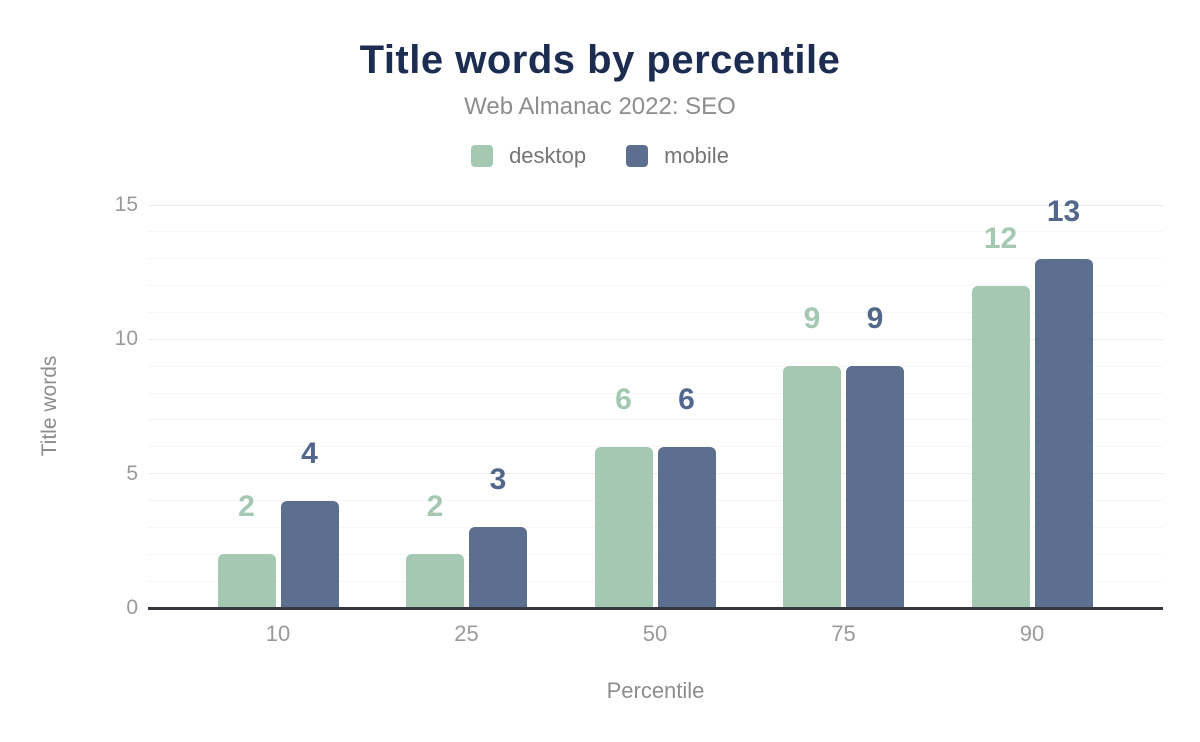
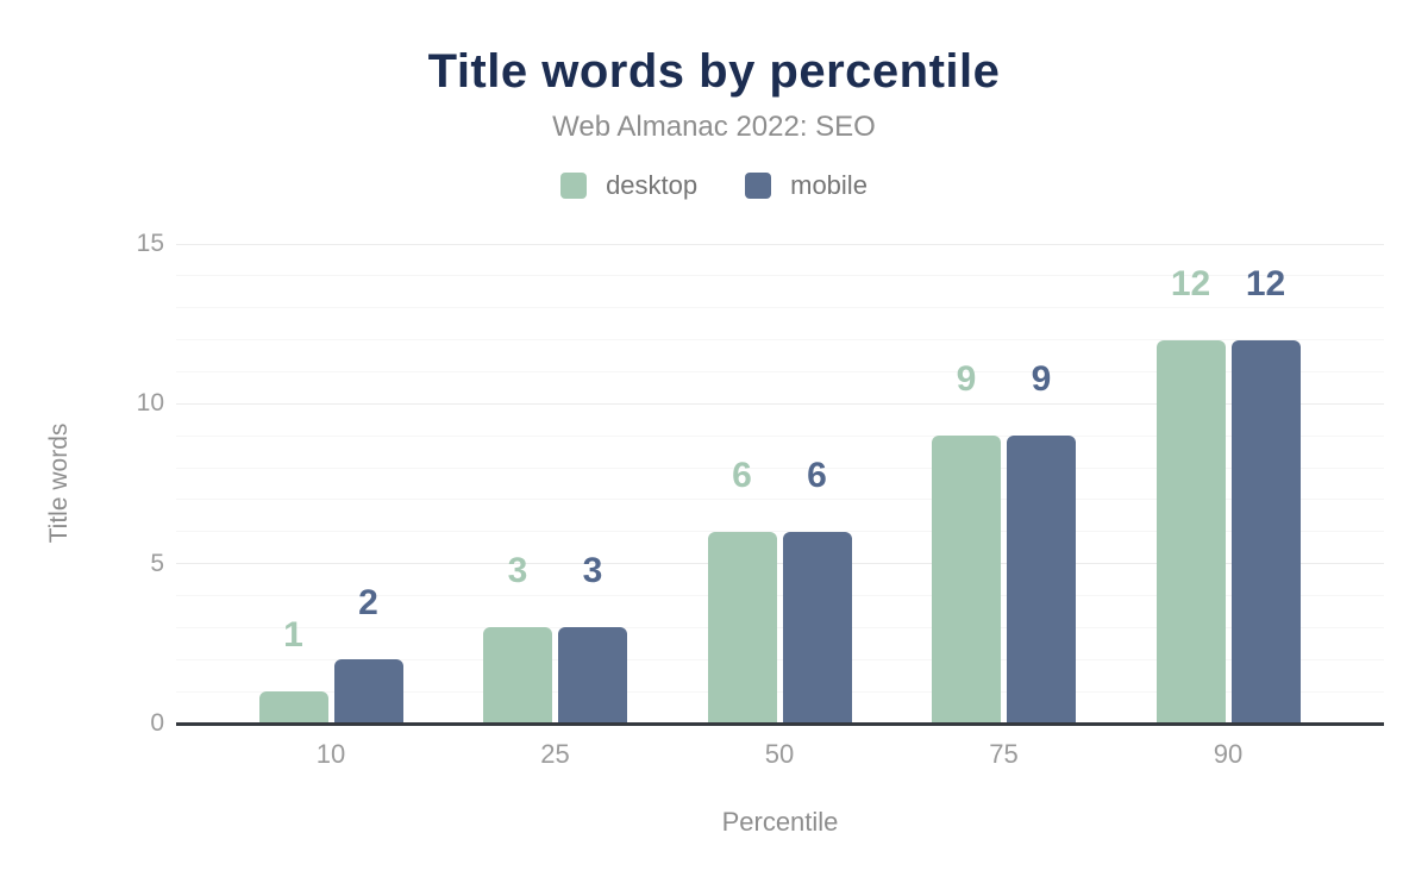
desktop/10: 2 -> 1
mobile/10: 4 -> 2
desktop/25: 2 -> 3
mobile/90: 13 -> 12
